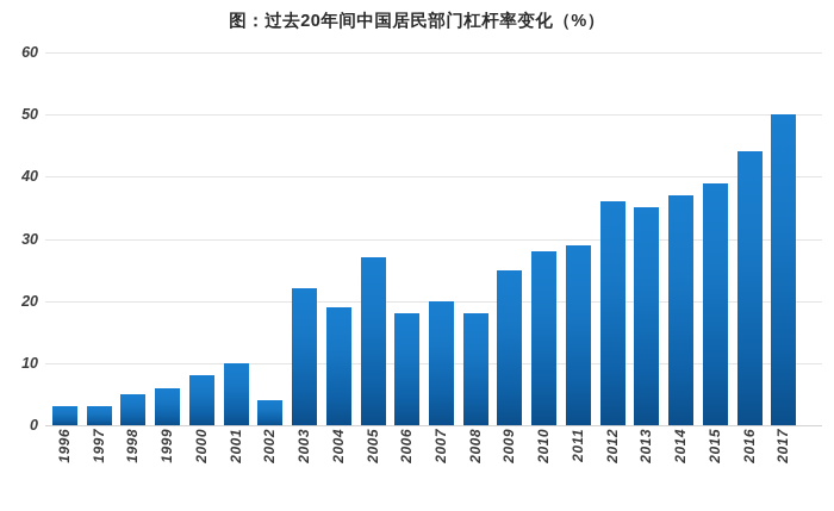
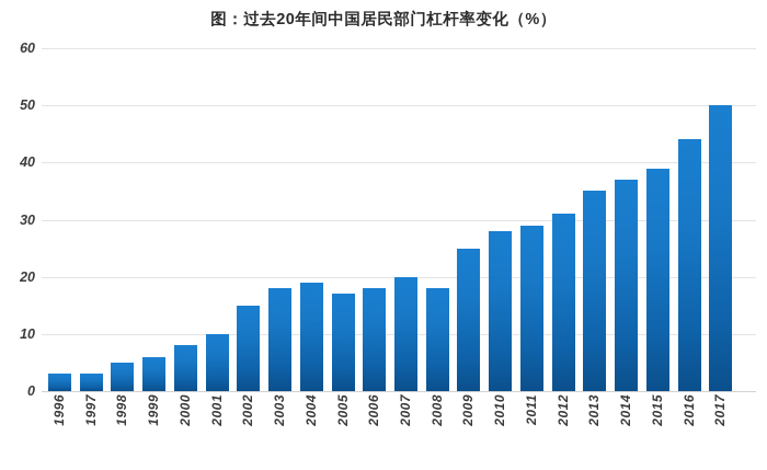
2002: 4 -> 15
2003: 22 -> 18
2005: 27 -> 17
2012: 36 -> 31
